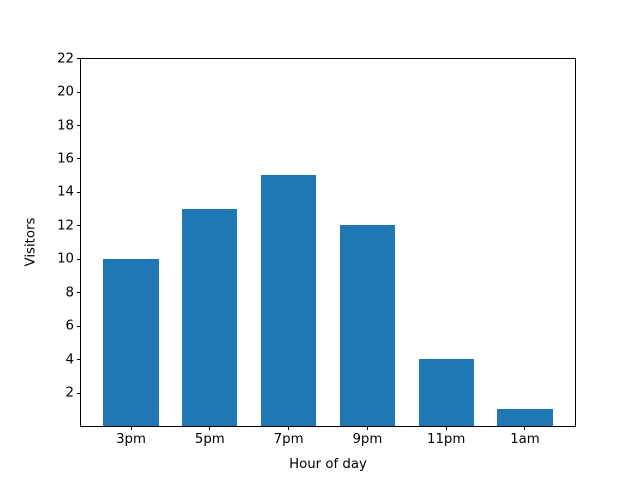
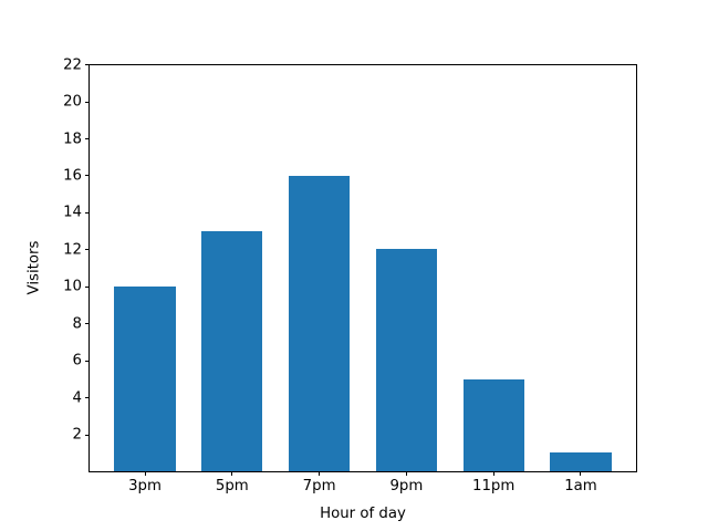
7pm: 15 -> 16
11pm: 4 -> 5
